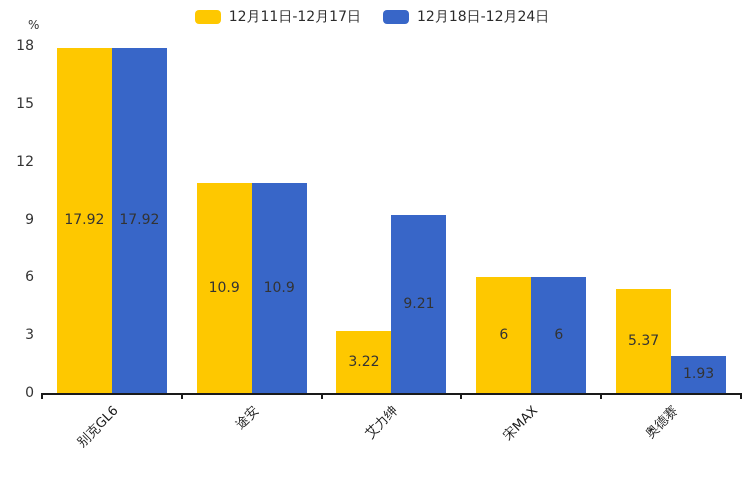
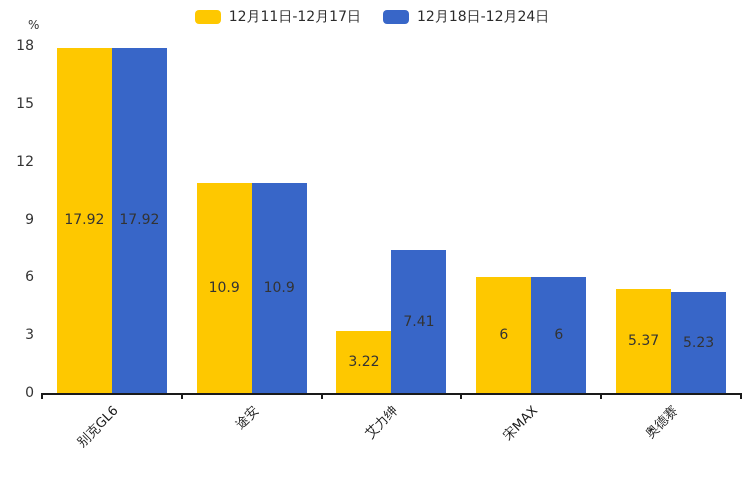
12月18日-12月24日/艾力绅: 9.21 -> 7.41
12月18日-12月24日/奥德赛: 1.93 -> 5.23
